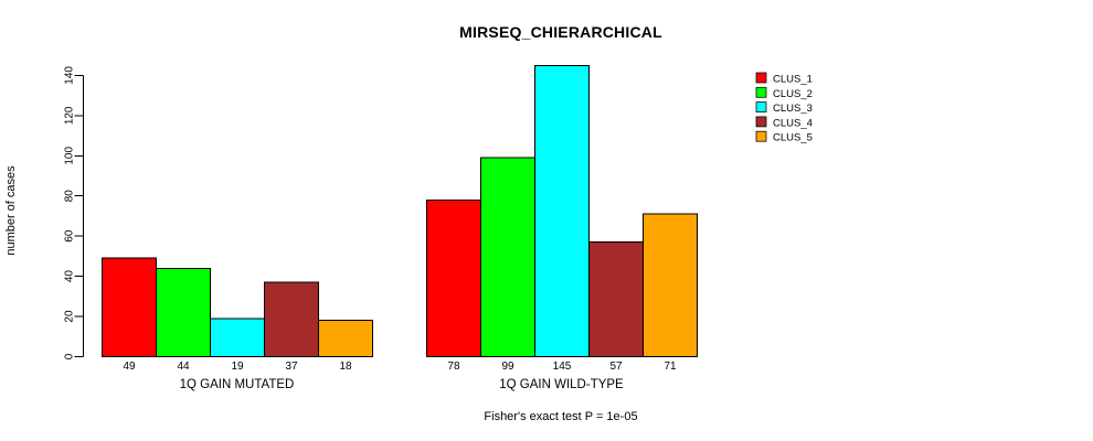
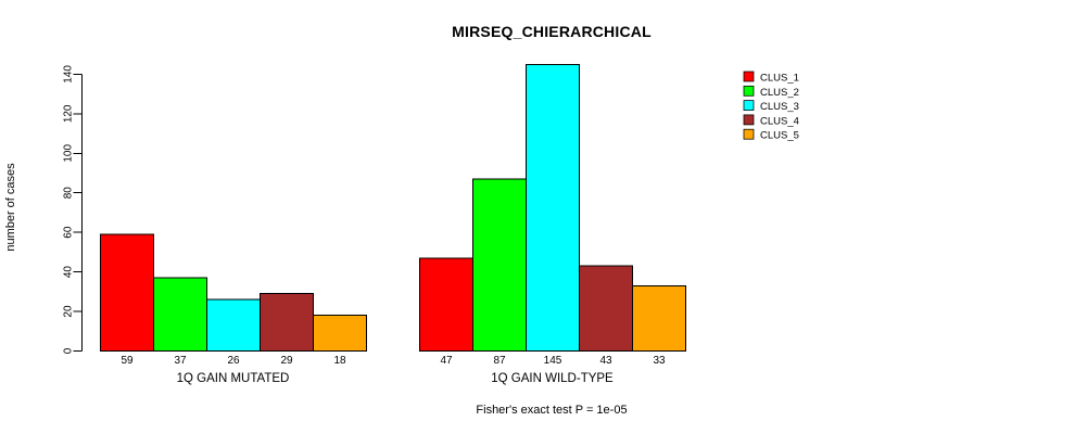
CLUS_1/1Q GAIN MUTATED: 49 -> 59
CLUS_2/1Q GAIN MUTATED: 44 -> 37
CLUS_3/1Q GAIN MUTATED: 19 -> 26
CLUS_4/1Q GAIN MUTATED: 37 -> 29
CLUS_1/1Q GAIN WILD-TYPE: 78 -> 47
CLUS_2/1Q GAIN WILD-TYPE: 99 -> 87
CLUS_4/1Q GAIN WILD-TYPE: 57 -> 43
CLUS_5/1Q GAIN WILD-TYPE: 71 -> 33
